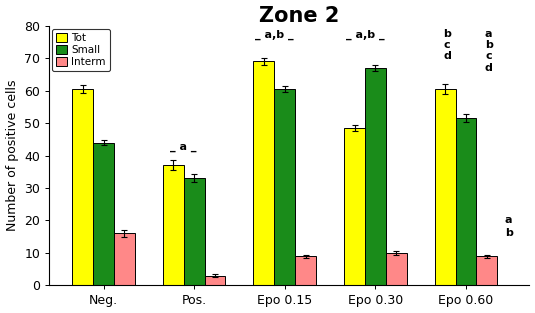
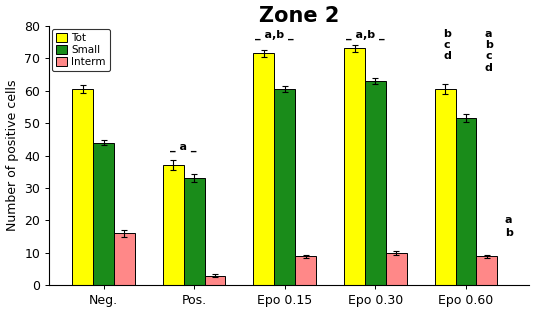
Tot/Epo 0.15: 69.0 -> 71.5
Tot/Epo 0.30: 48.5 -> 73.0
Small/Epo 0.30: 67.0 -> 63.0
